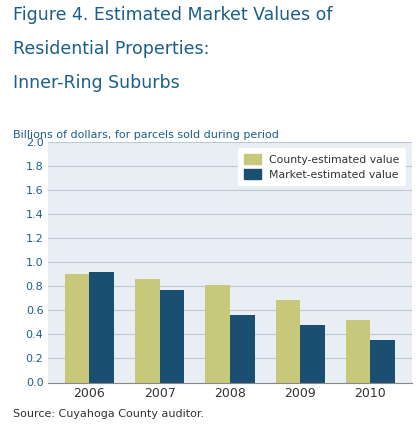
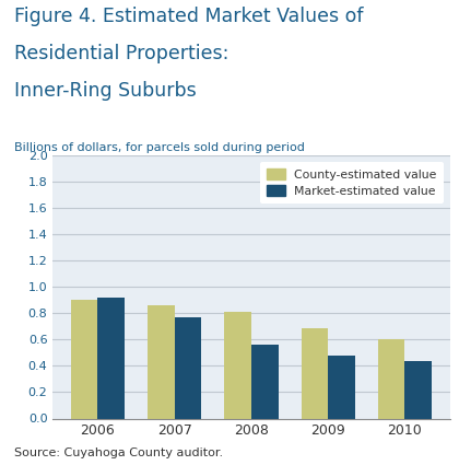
County-estimated value/2010: 0.52 -> 0.60
Market-estimated value/2010: 0.35 -> 0.44
